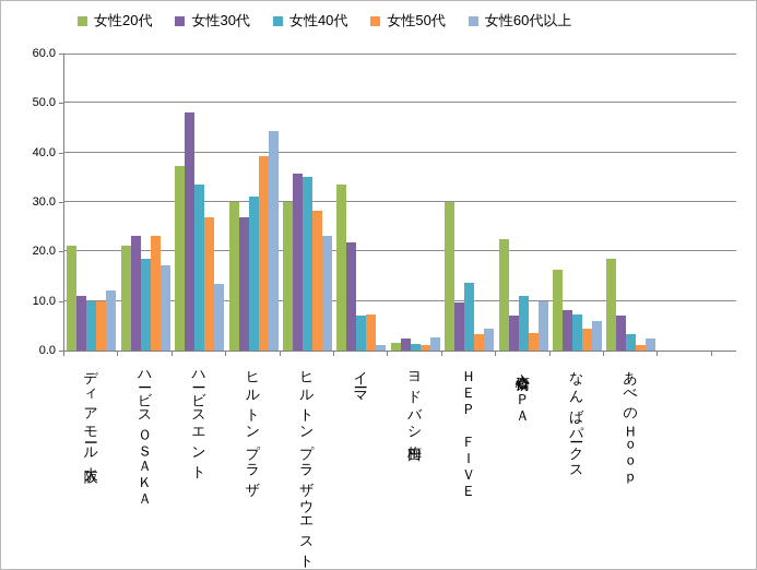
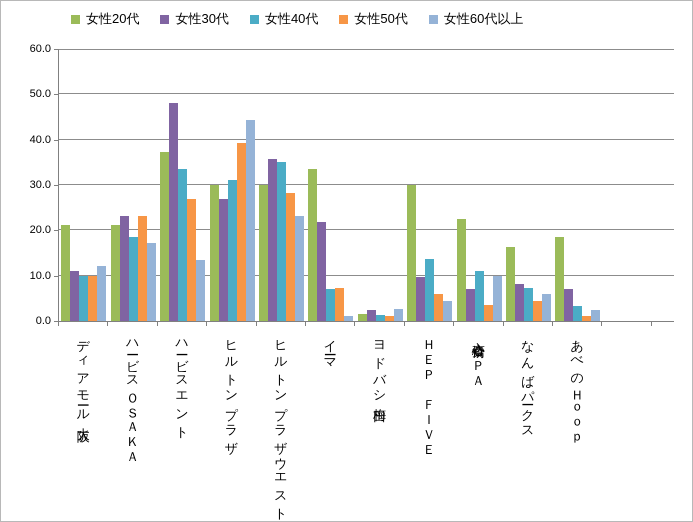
女性50代/ＨＥＰ ＦＩＶＥ: 3 -> 6
